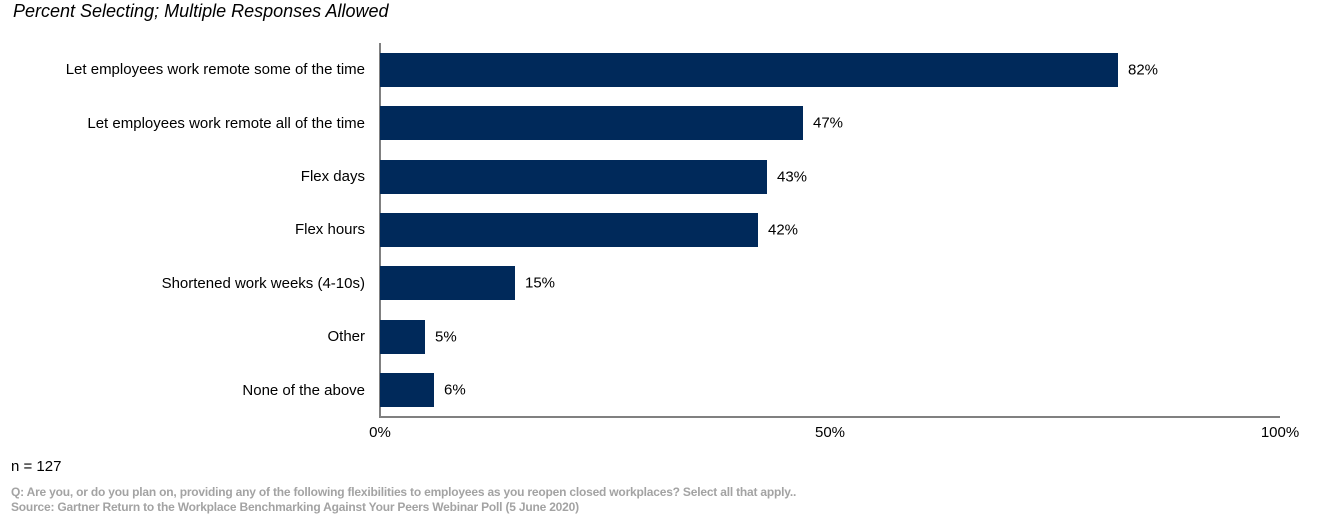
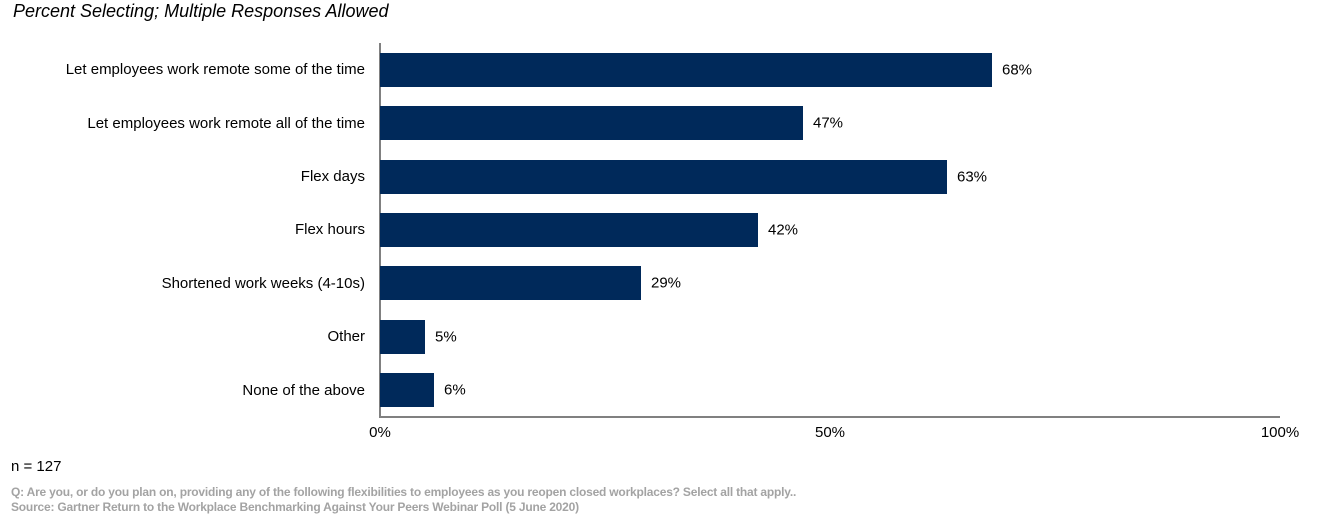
Let employees work remote some of the time: 82% -> 68%
Flex days: 43% -> 63%
Shortened work weeks (4-10s): 15% -> 29%
